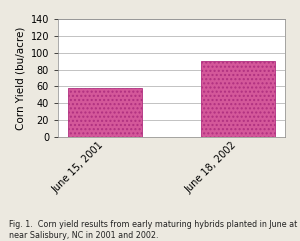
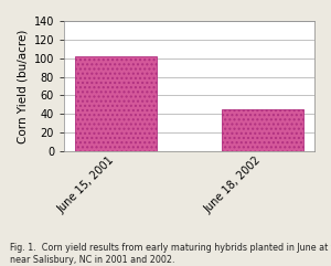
June 15, 2001: 58 -> 102
June 18, 2002: 90 -> 45
